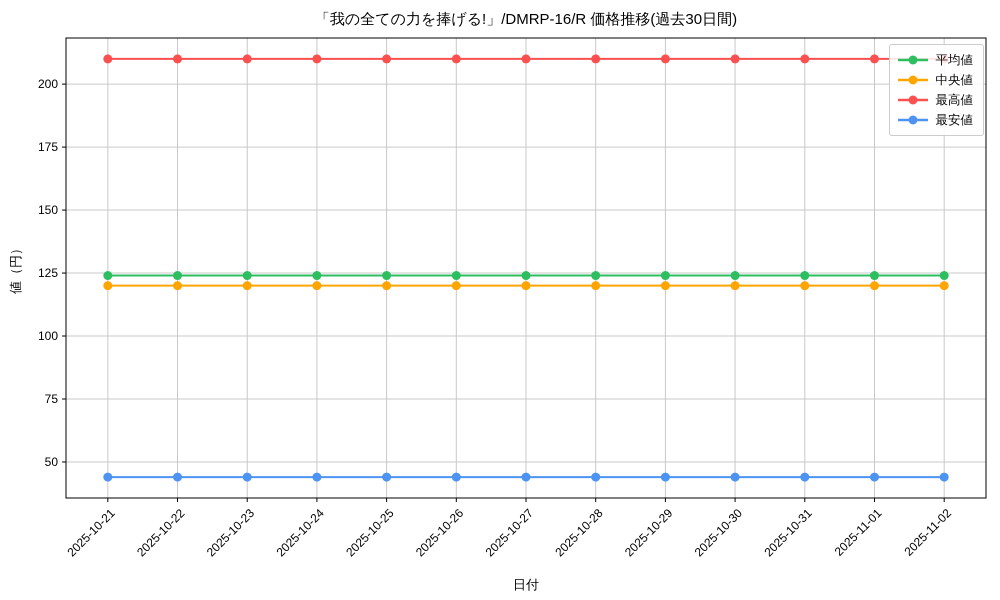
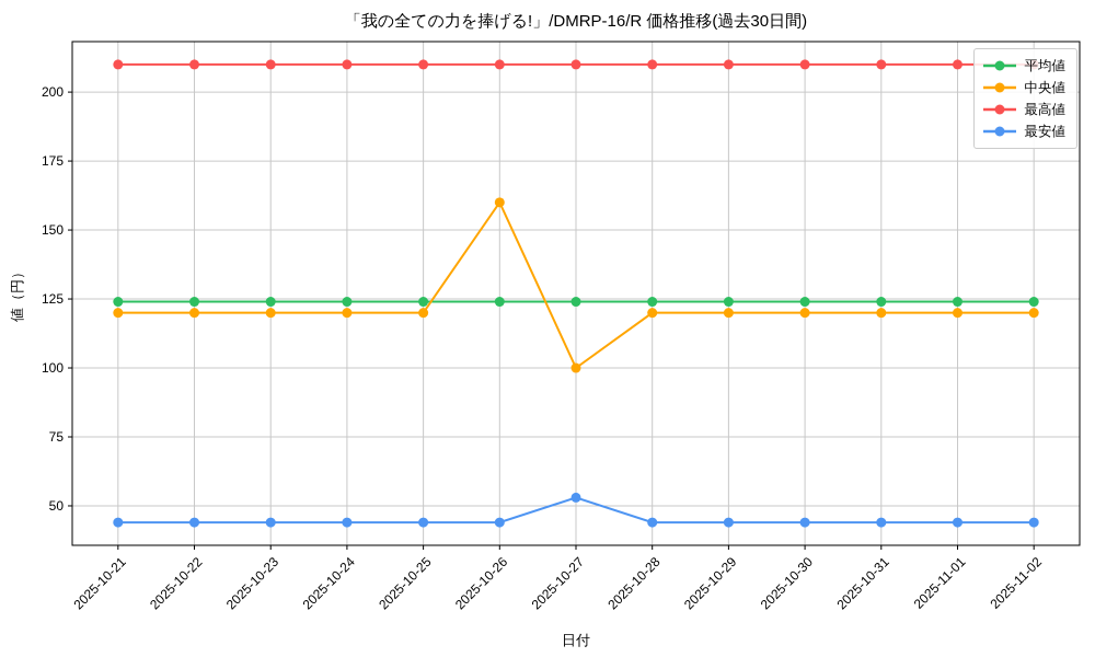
中央値/2025-10-26: 120 -> 160
中央値/2025-10-27: 120 -> 100
最安値/2025-10-27: 44 -> 53
